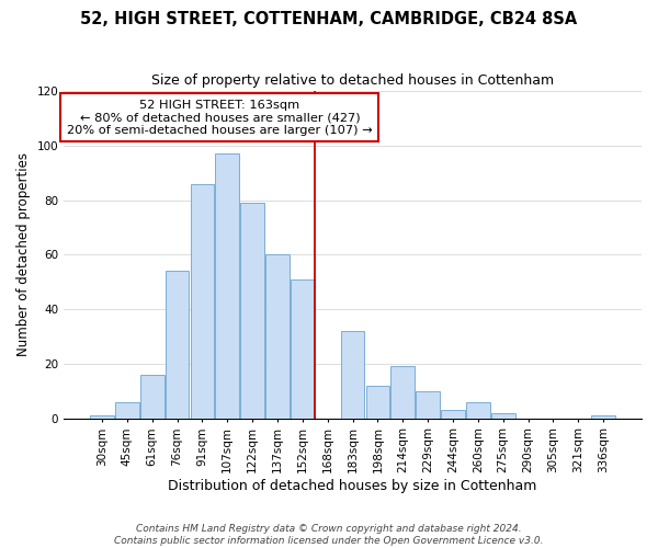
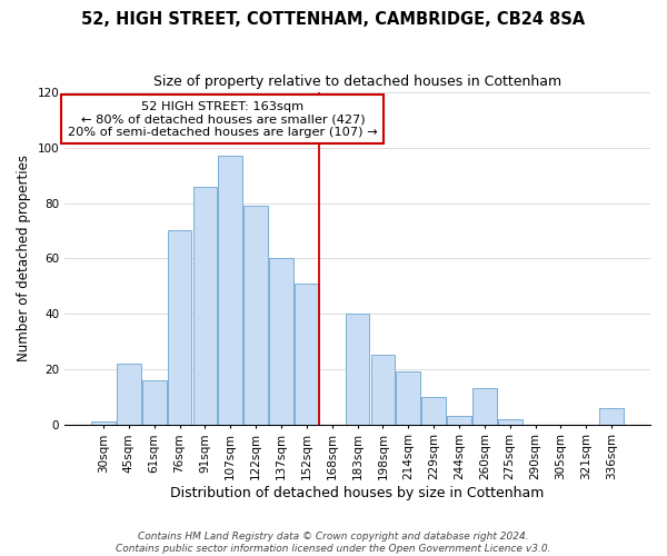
45sqm: 6 -> 22
76sqm: 54 -> 70
183sqm: 32 -> 40
198sqm: 12 -> 25
260sqm: 6 -> 13
336sqm: 1 -> 6
